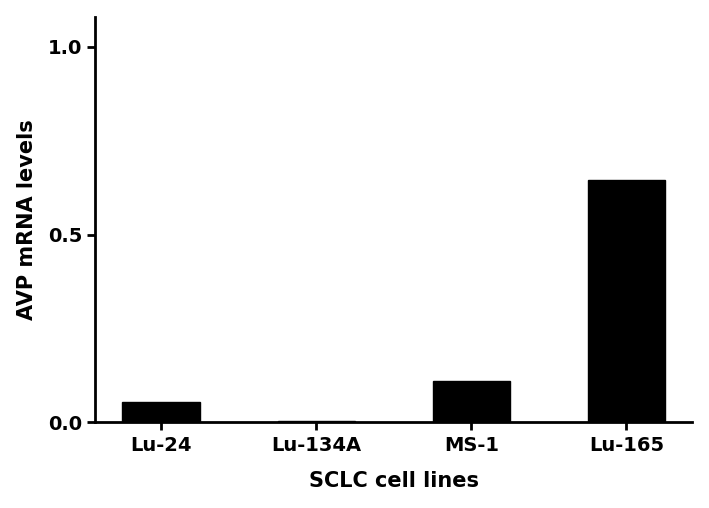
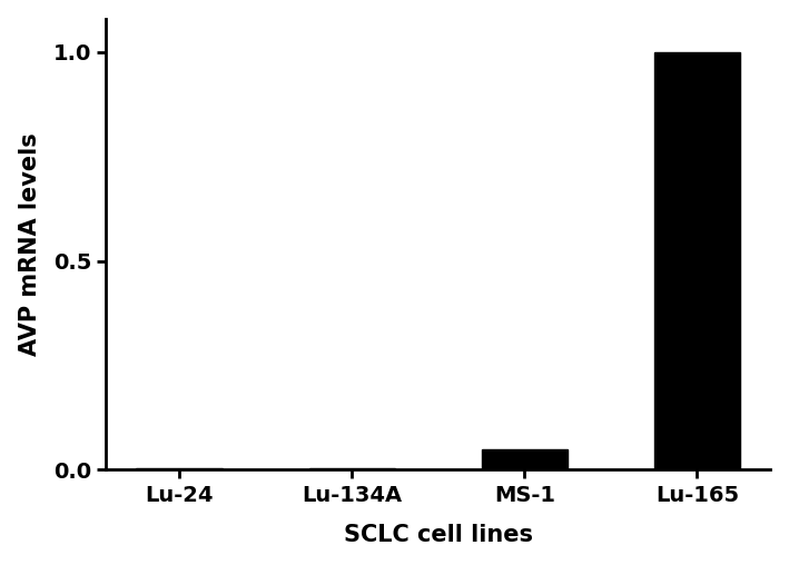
Lu-24: 0.055 -> 0.003
MS-1: 0.110 -> 0.048
Lu-165: 0.645 -> 1.000
